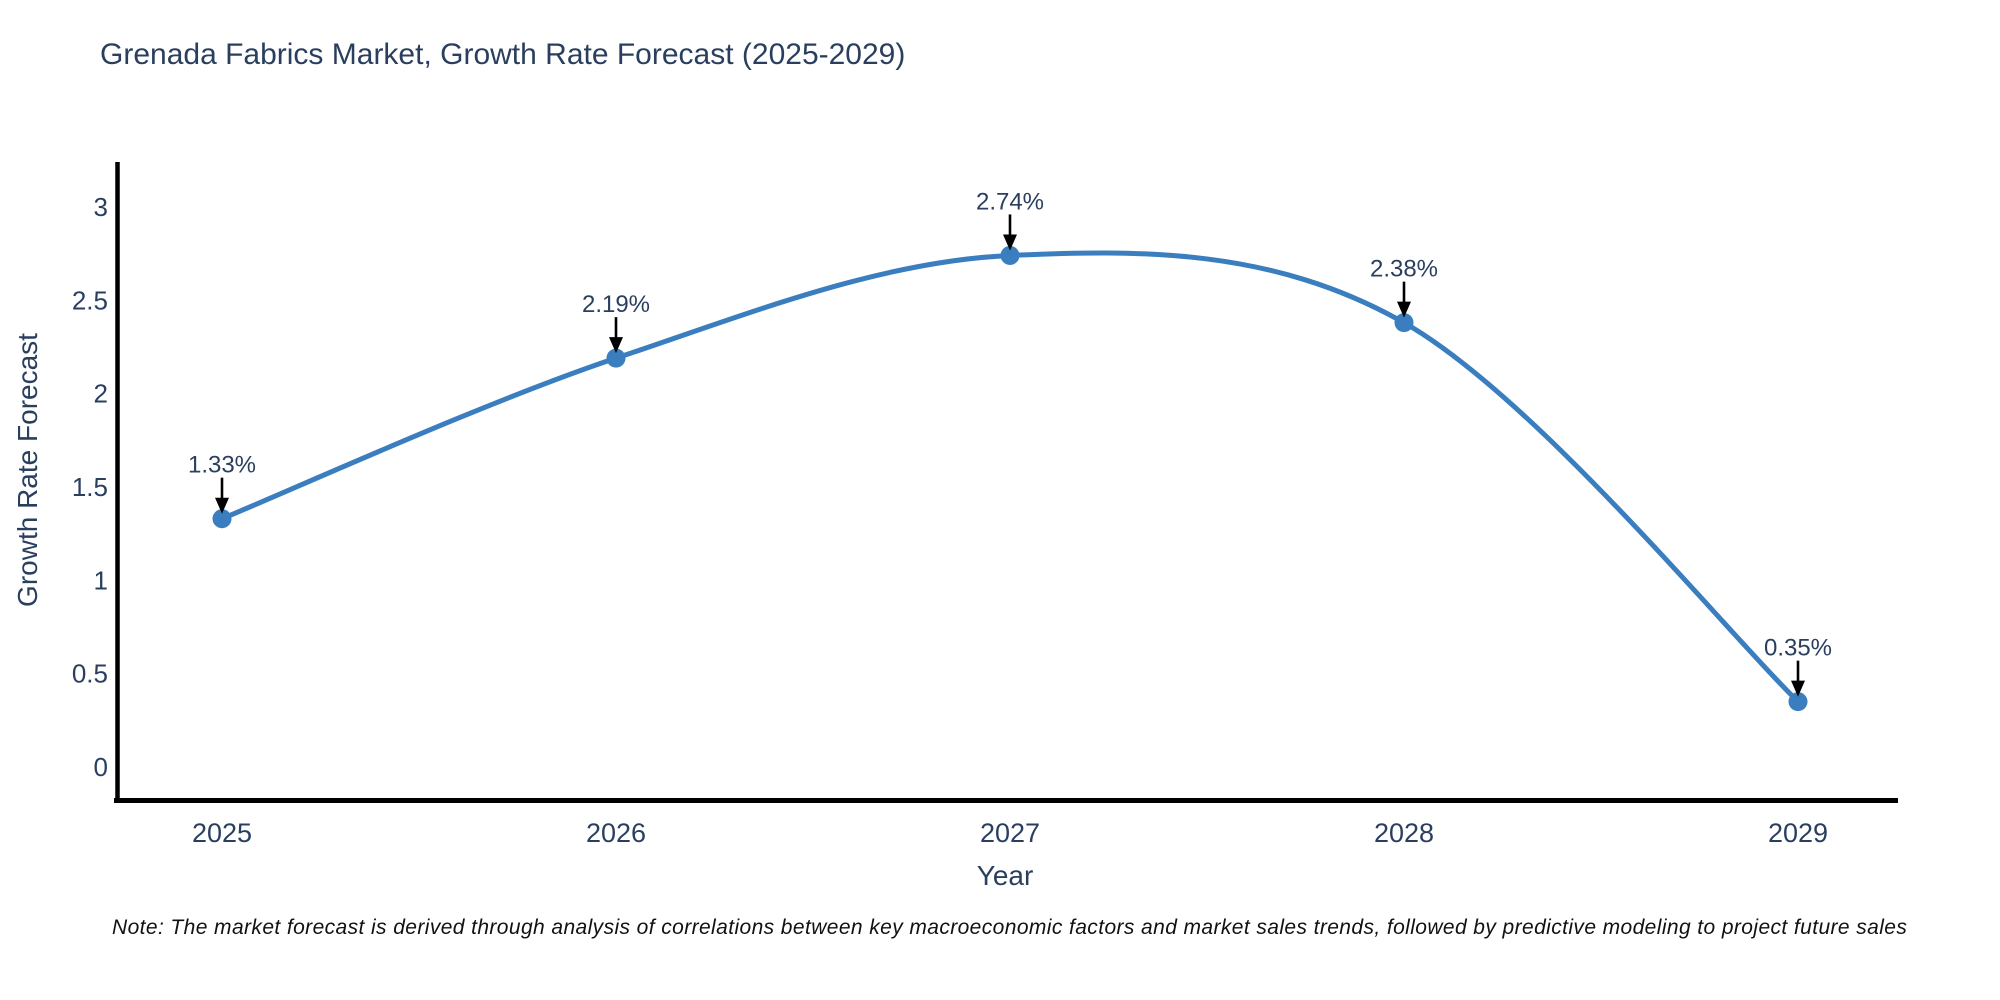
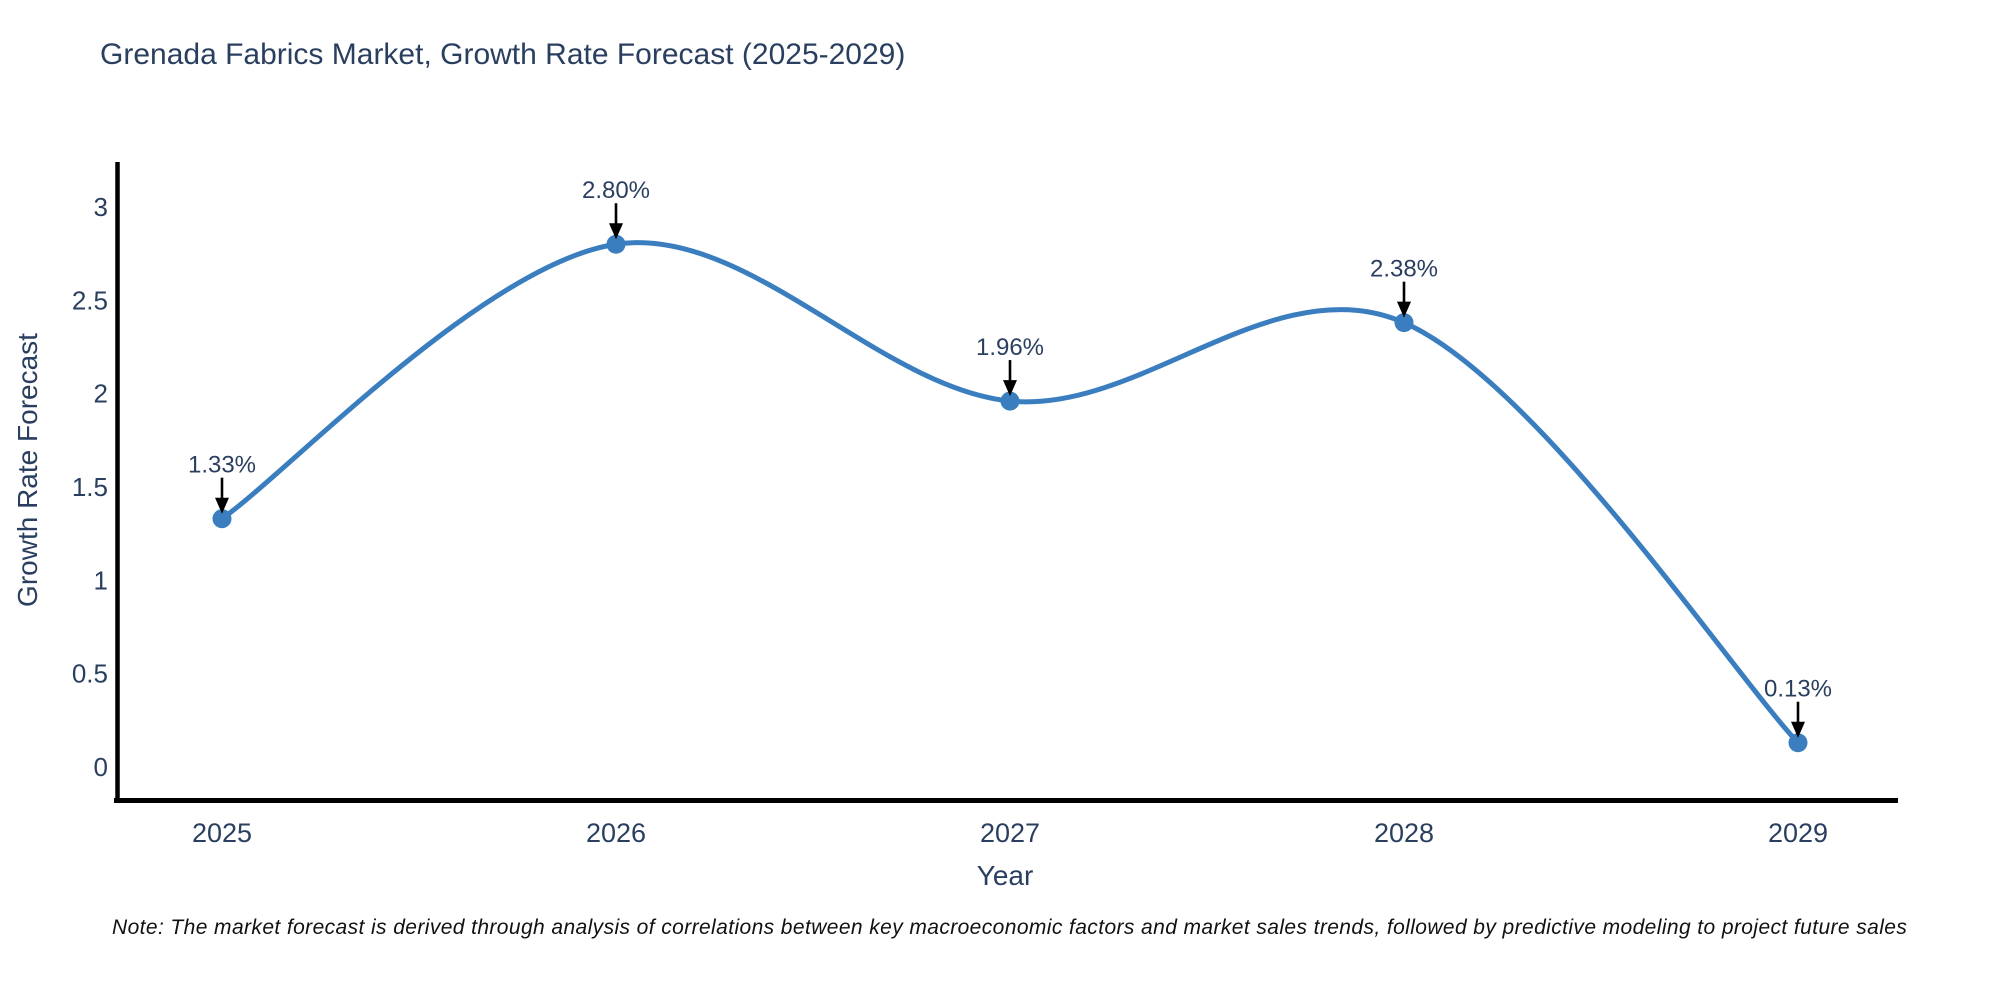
2026: 2.19% -> 2.80%
2027: 2.74% -> 1.96%
2029: 0.35% -> 0.13%
